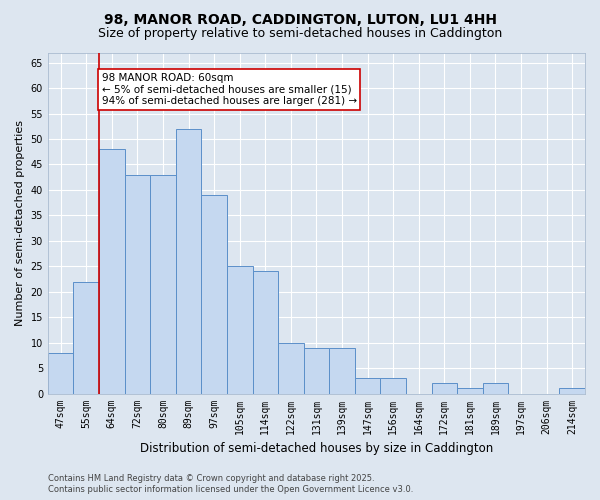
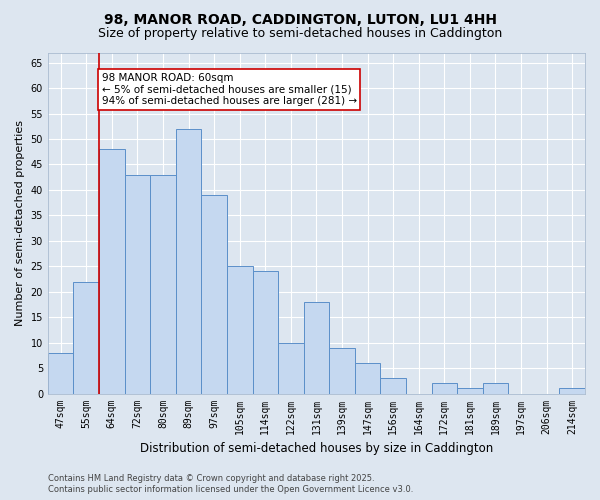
131sqm: 9 -> 18
147sqm: 3 -> 6
